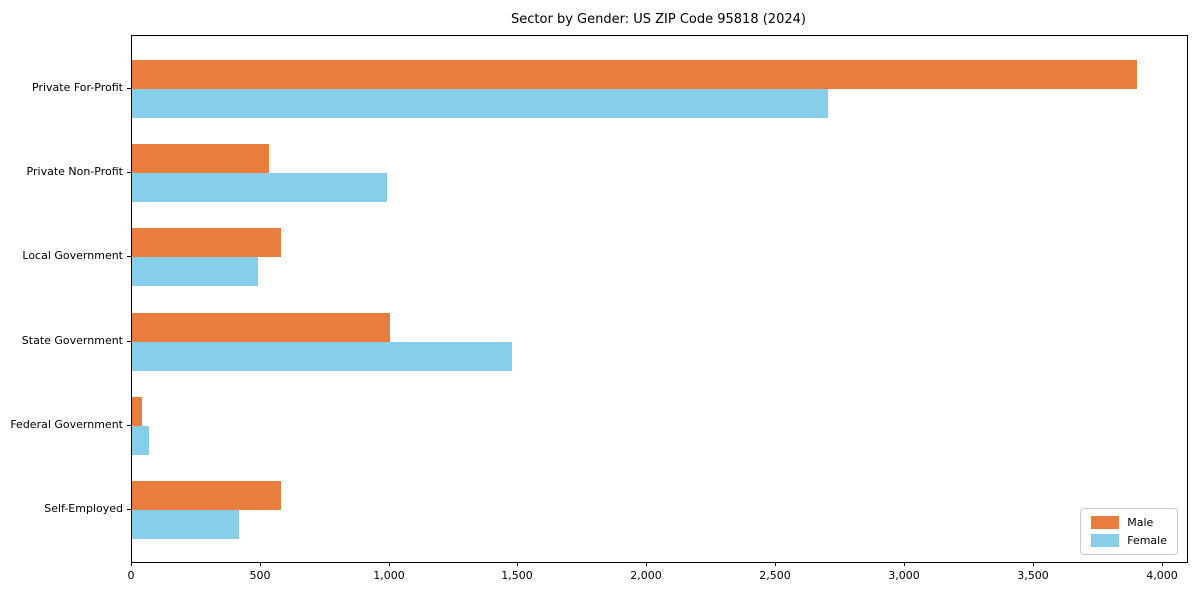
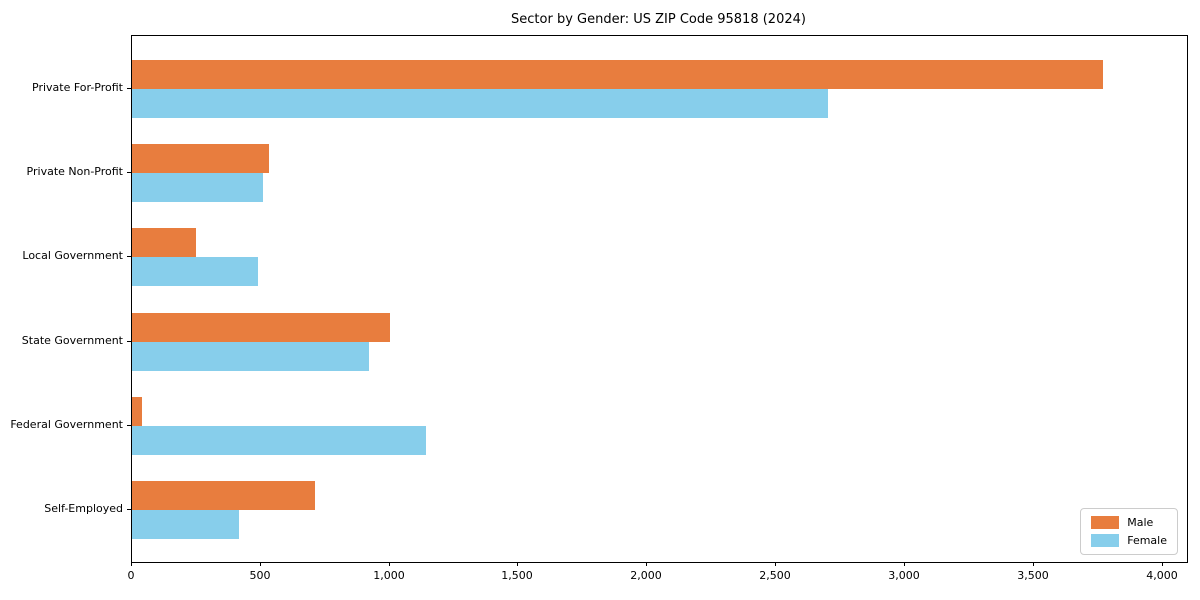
Male/Private For-Profit: 3900 -> 3770
Female/Private Non-Profit: 990 -> 510
Male/Local Government: 580 -> 250
Female/State Government: 1480 -> 920
Female/Federal Government: 60 -> 1140
Male/Self-Employed: 580 -> 710
